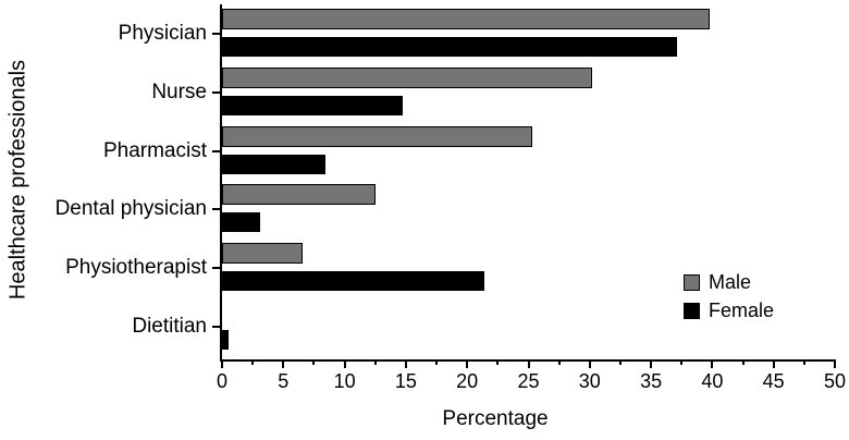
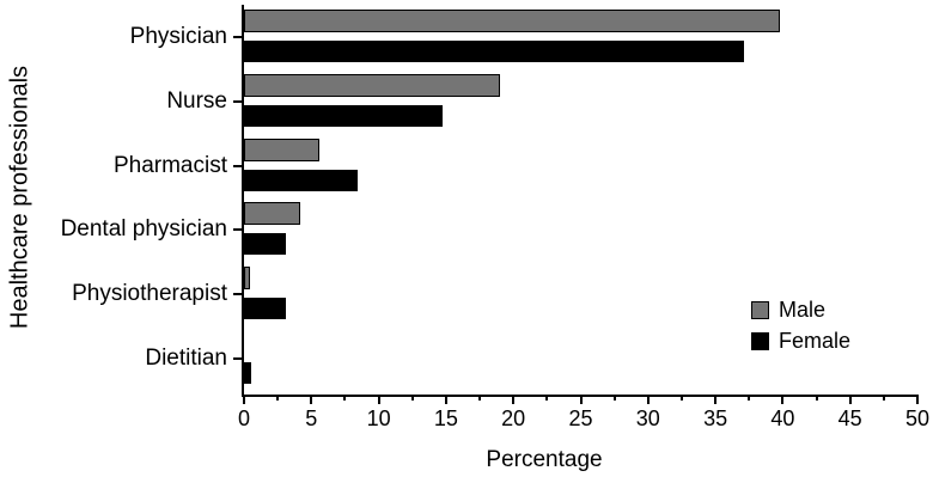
Male/Nurse: 30.2 -> 19.0
Male/Pharmacist: 25.3 -> 5.6
Male/Dental physician: 12.5 -> 4.2
Male/Physiotherapist: 6.6 -> 0.4
Female/Physiotherapist: 21.4 -> 3.1
